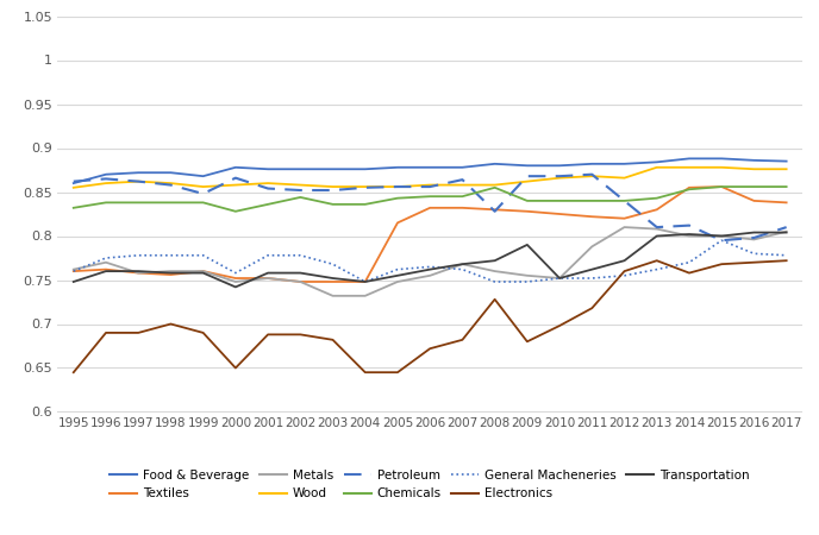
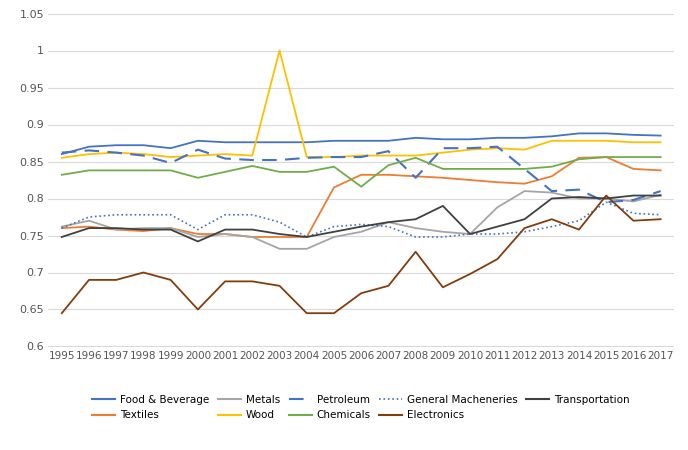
Wood/2003: 0.856 -> 1.000
Chemicals/2006: 0.845 -> 0.816
Electronics/2015: 0.768 -> 0.804
